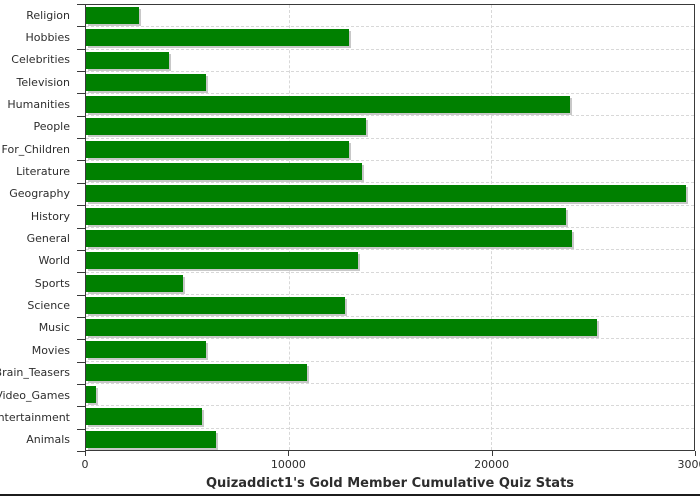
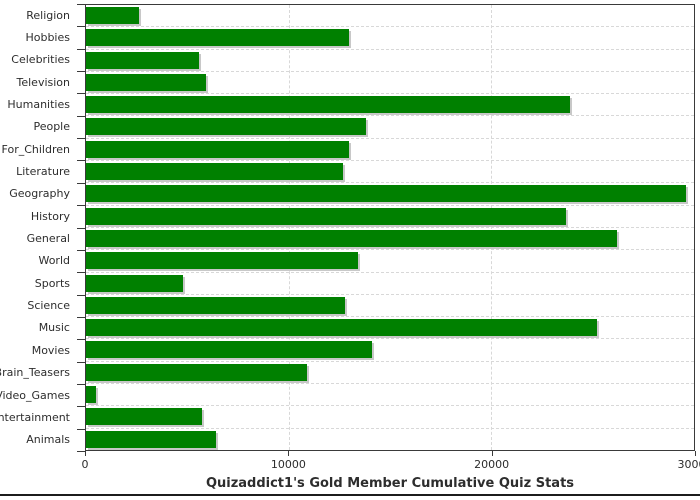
Celebrities: 4100 -> 5600
Literature: 13600 -> 12700
General: 24000 -> 26200
Movies: 5900 -> 14100
